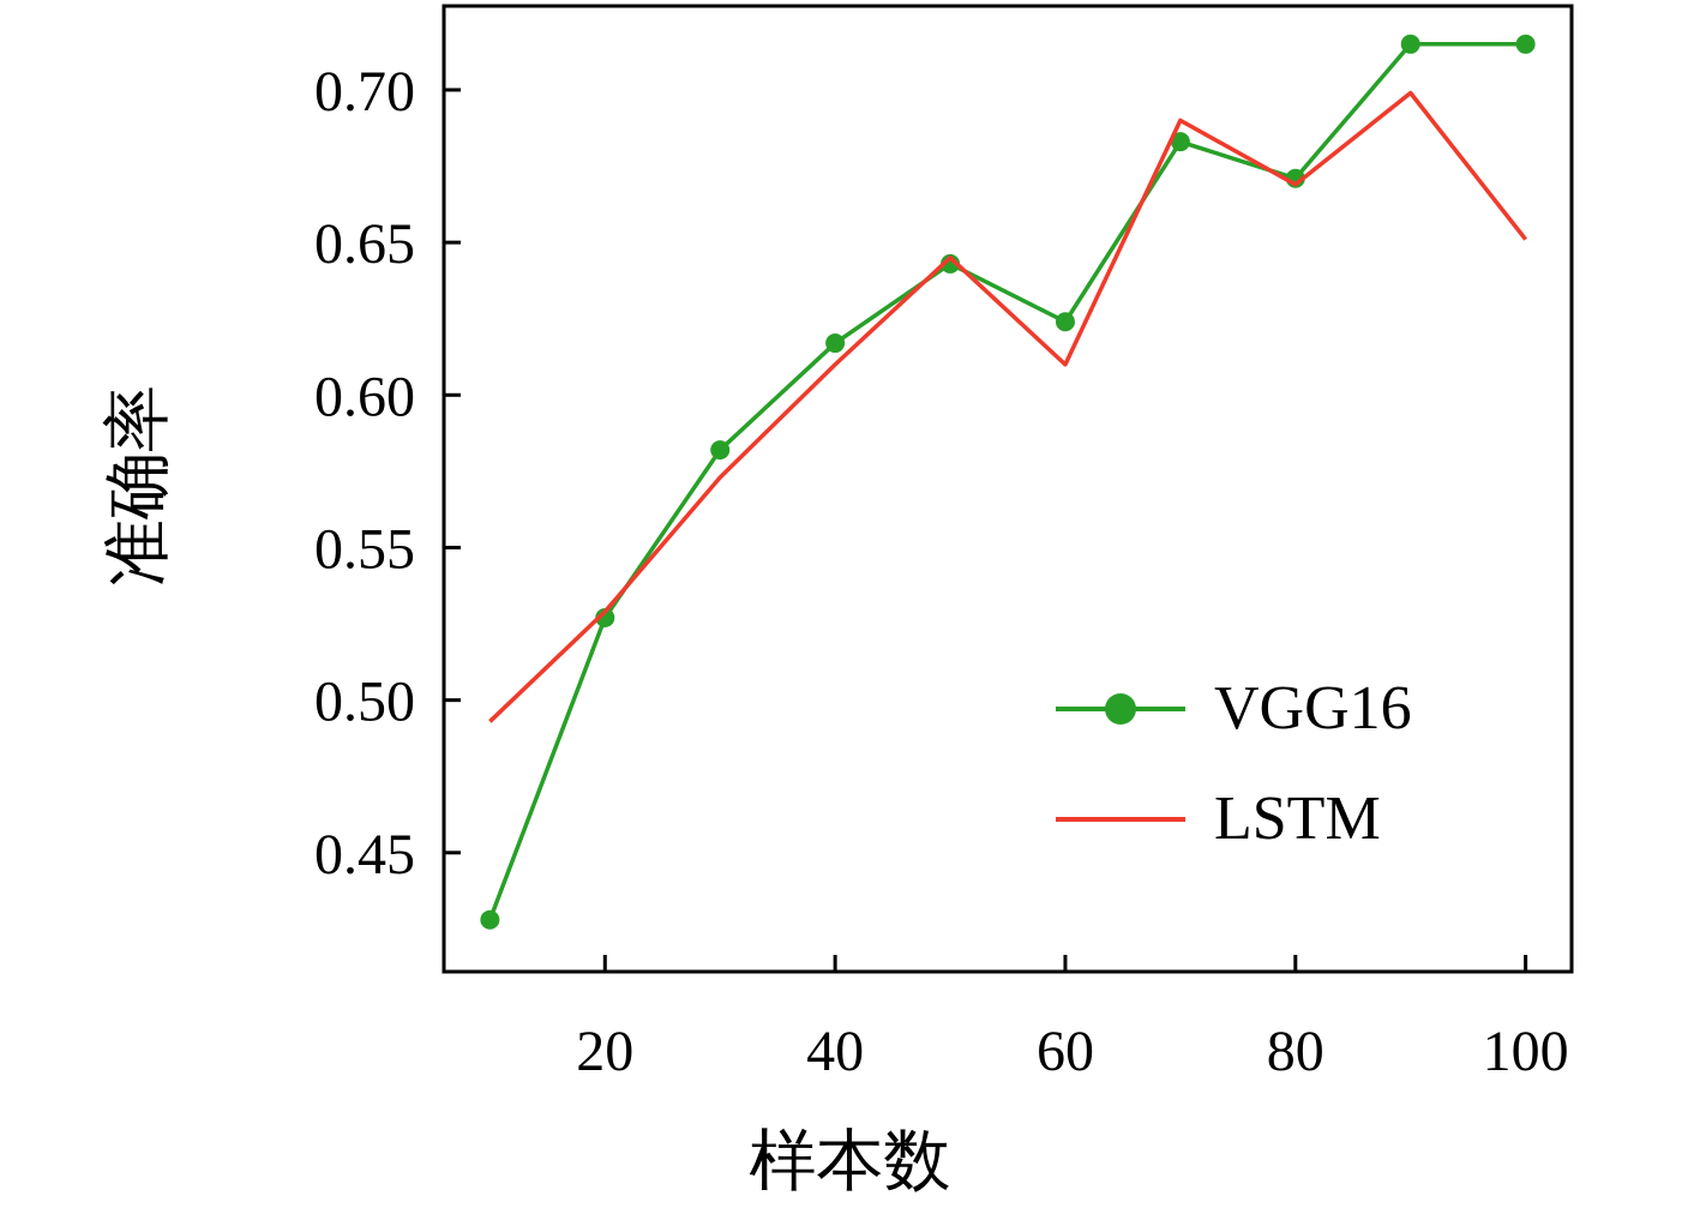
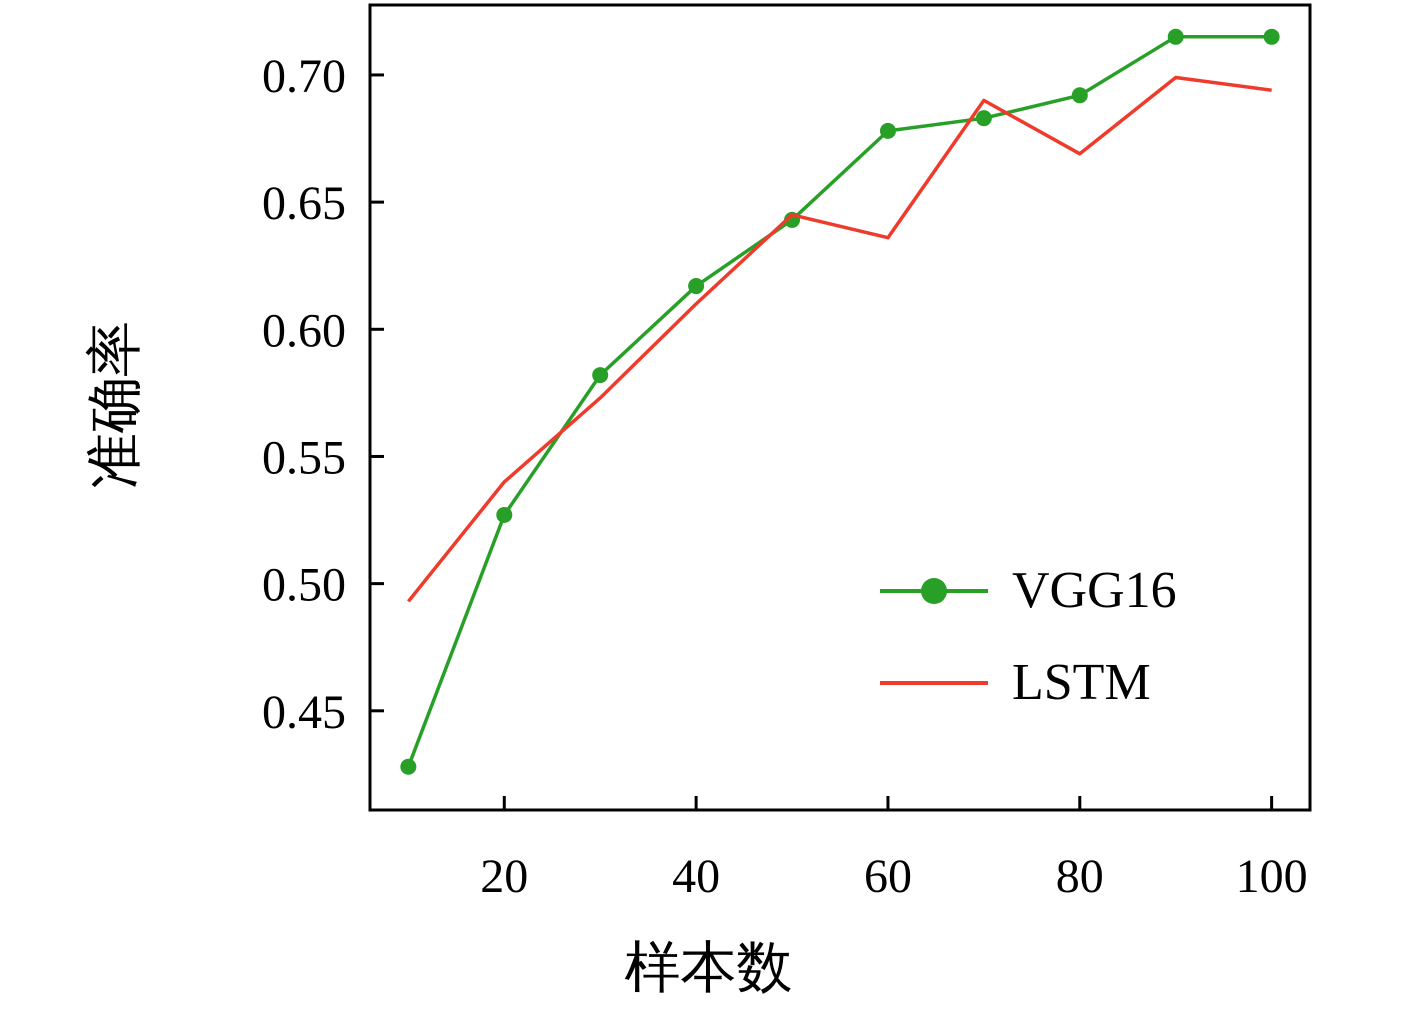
LSTM/20: 0.529 -> 0.540
VGG16/60: 0.624 -> 0.678
LSTM/60: 0.610 -> 0.636
VGG16/80: 0.671 -> 0.692
LSTM/100: 0.651 -> 0.694
